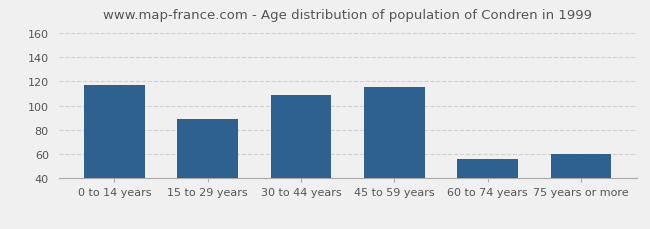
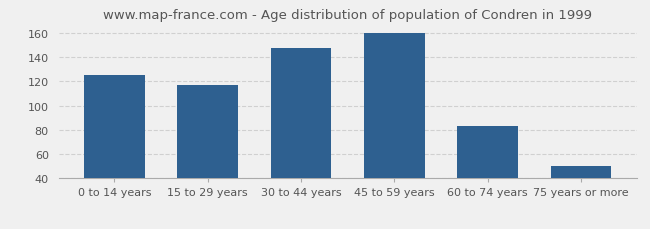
0 to 14 years: 117 -> 125
15 to 29 years: 89 -> 117
30 to 44 years: 109 -> 147
45 to 59 years: 115 -> 160
60 to 74 years: 56 -> 83
75 years or more: 60 -> 50
